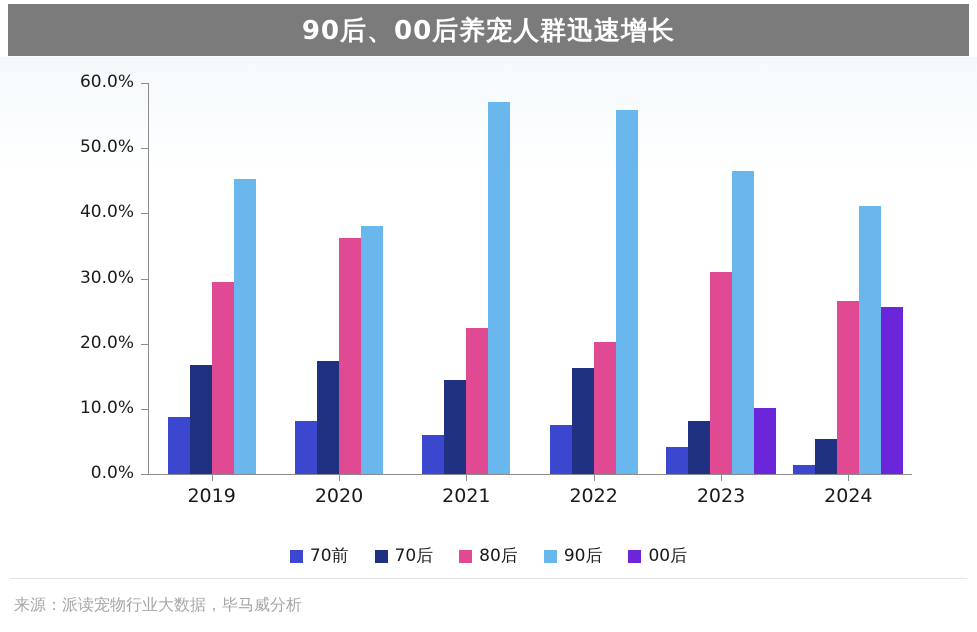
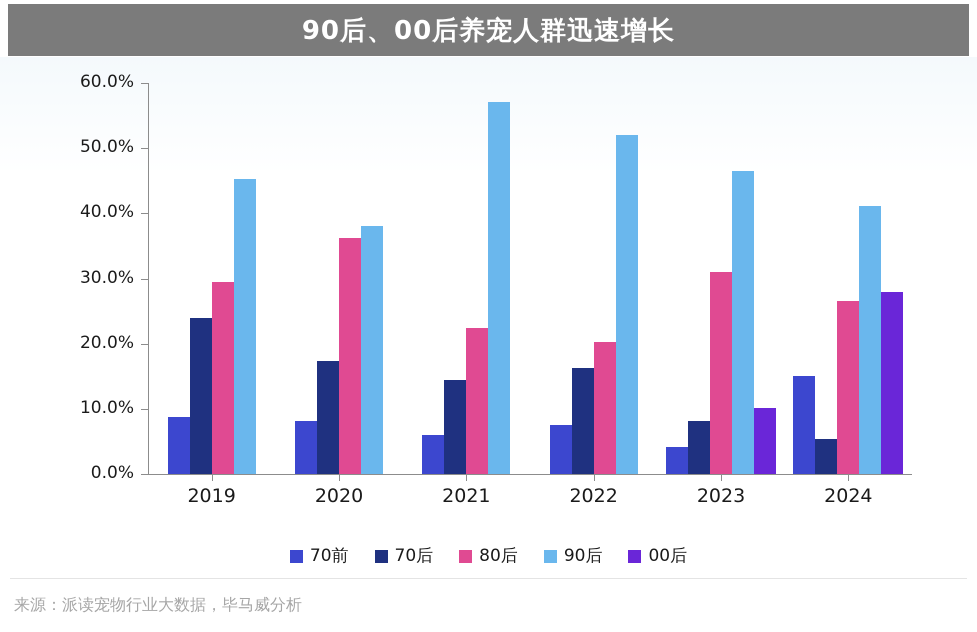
70后/2019: 17% -> 24%
90后/2022: 56% -> 52%
70前/2024: 1% -> 15%
00后/2024: 26% -> 28%
